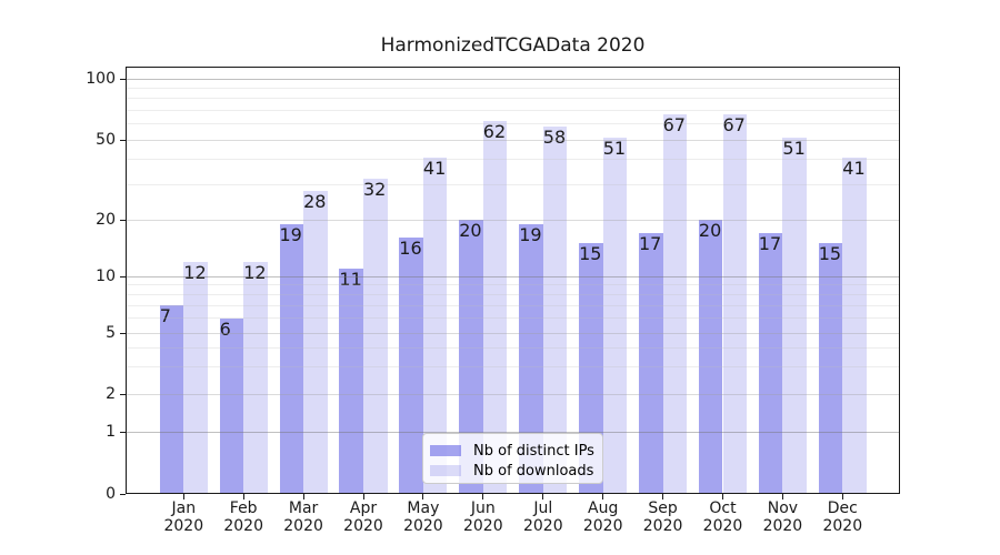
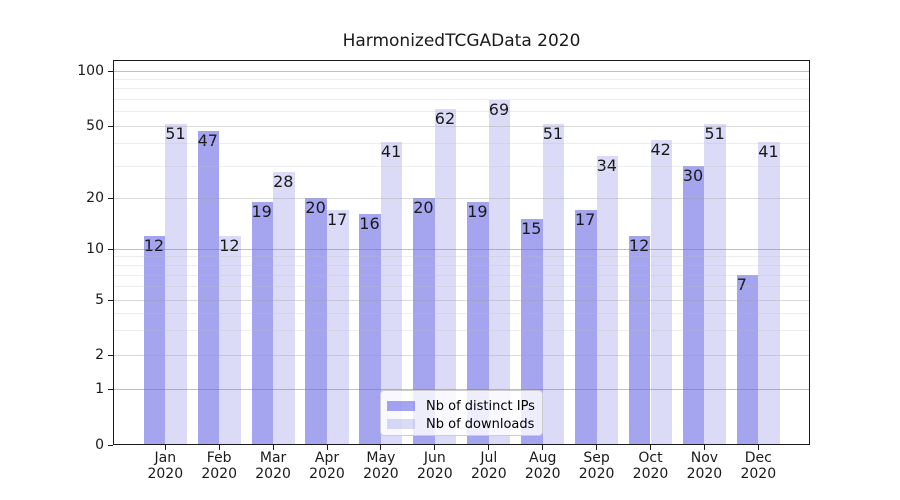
Nb of distinct IPs/Jan: 7 -> 12
Nb of downloads/Jan: 12 -> 51
Nb of distinct IPs/Feb: 6 -> 47
Nb of distinct IPs/Apr: 11 -> 20
Nb of downloads/Apr: 32 -> 17
Nb of downloads/Jul: 58 -> 69
Nb of downloads/Sep: 67 -> 34
Nb of distinct IPs/Oct: 20 -> 12
Nb of downloads/Oct: 67 -> 42
Nb of distinct IPs/Nov: 17 -> 30
Nb of distinct IPs/Dec: 15 -> 7
